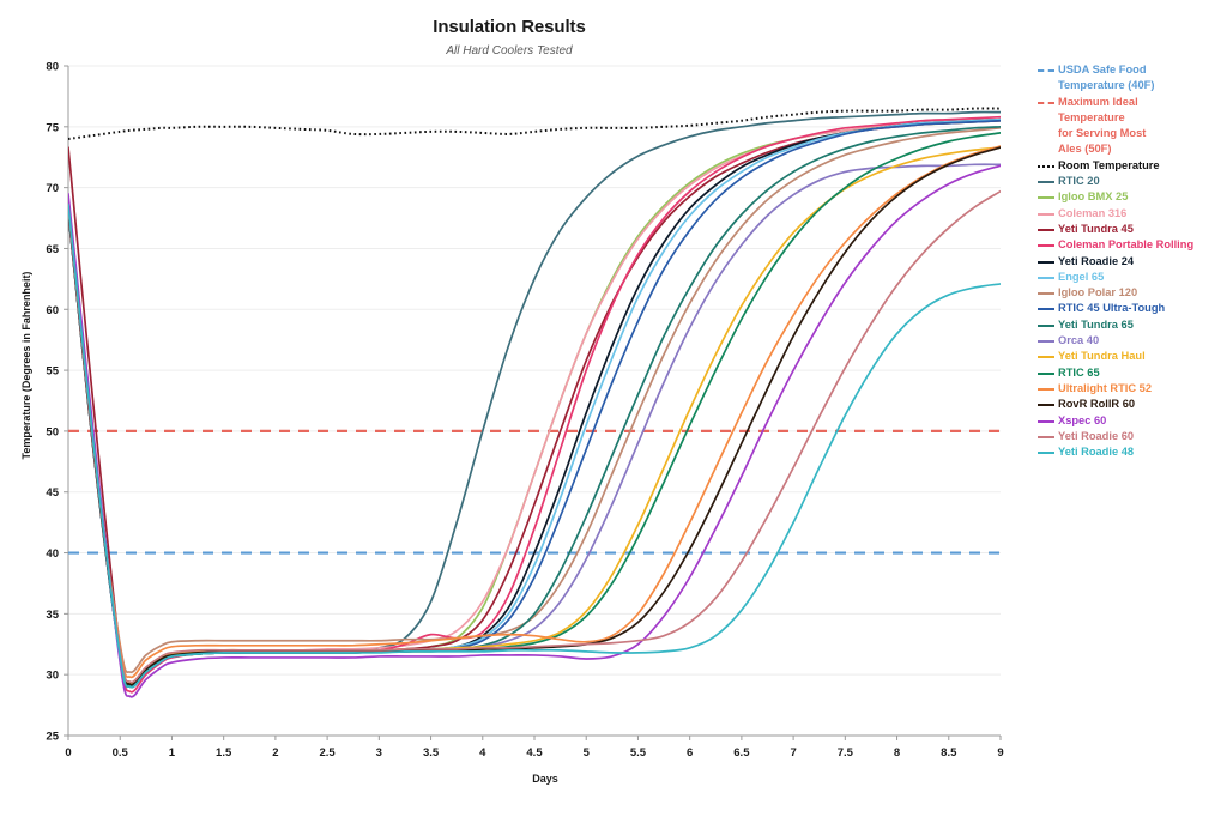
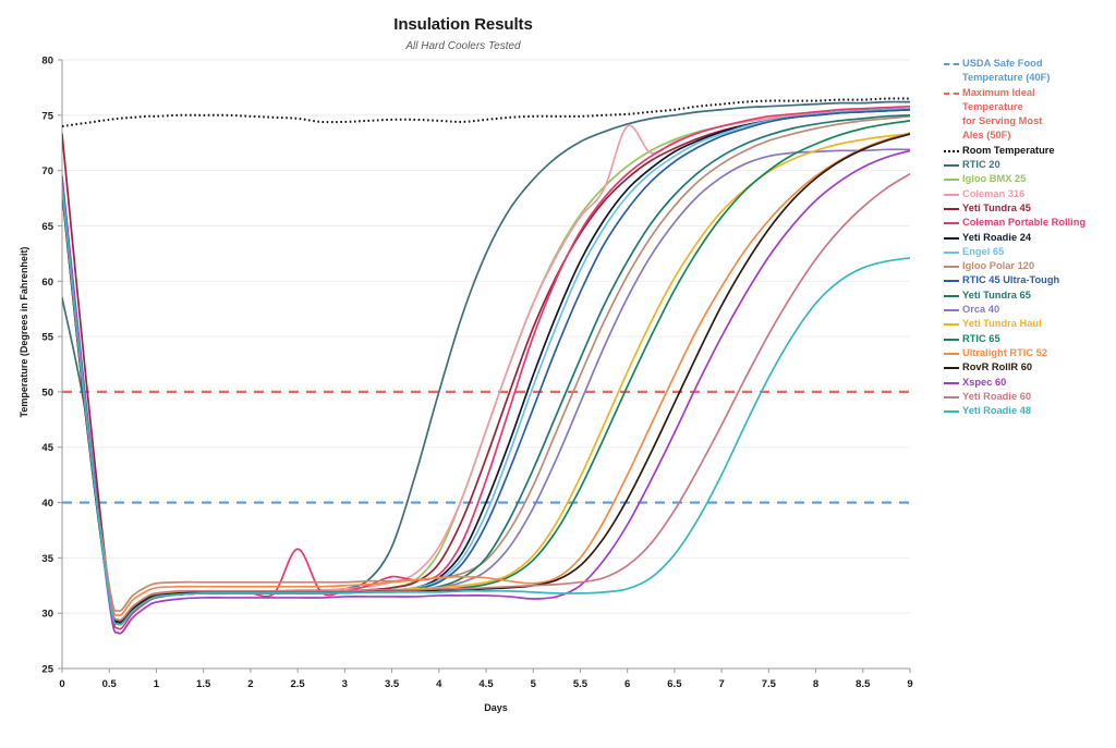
RTIC 20/0: 68.0 -> 58.5
Coleman Portable Rolling/2.5: 31.9 -> 35.8
Coleman 316/6: 70.2 -> 74.0
